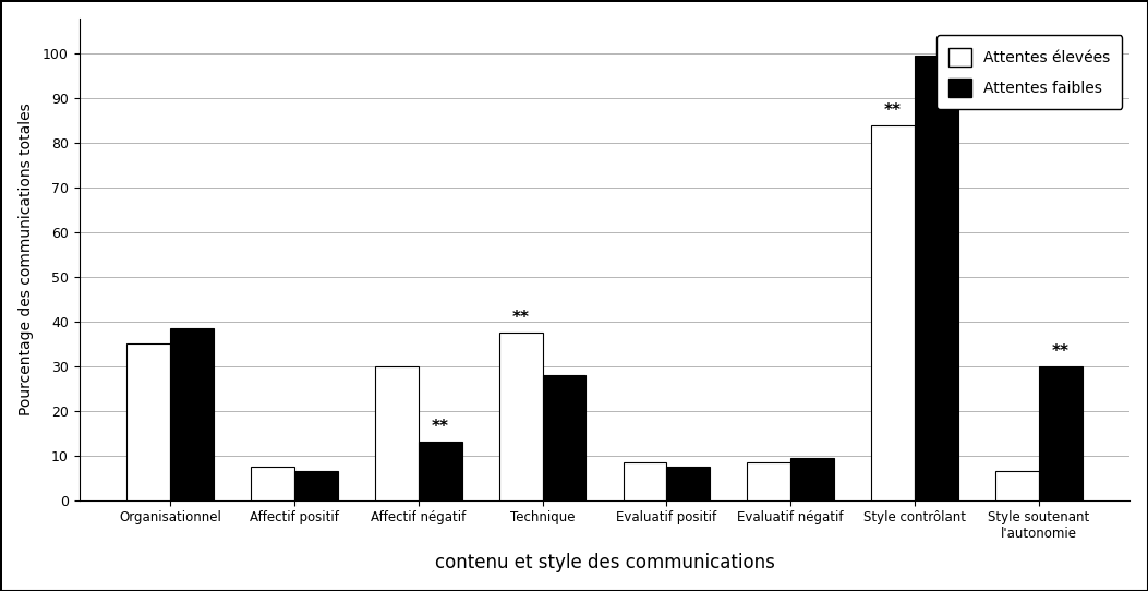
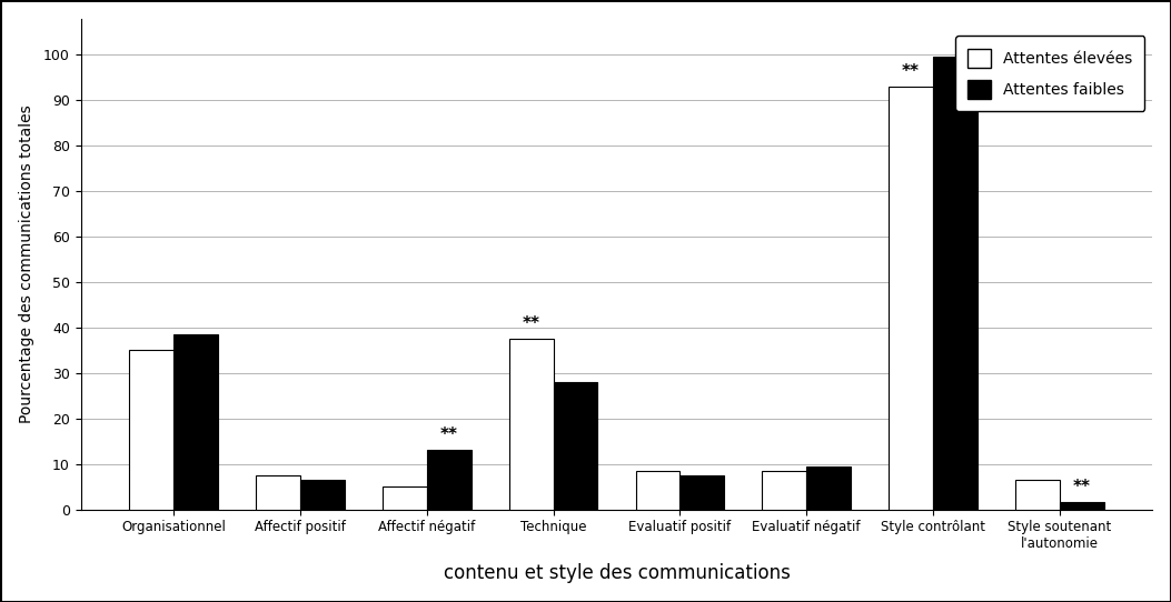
Attentes élevées/Affectif négatif: 30.0 -> 5.0
Attentes élevées/Style contrôlant: 84.0 -> 93.0
Attentes faibles/Style soutenant l'autonomie: 30.0 -> 1.5
